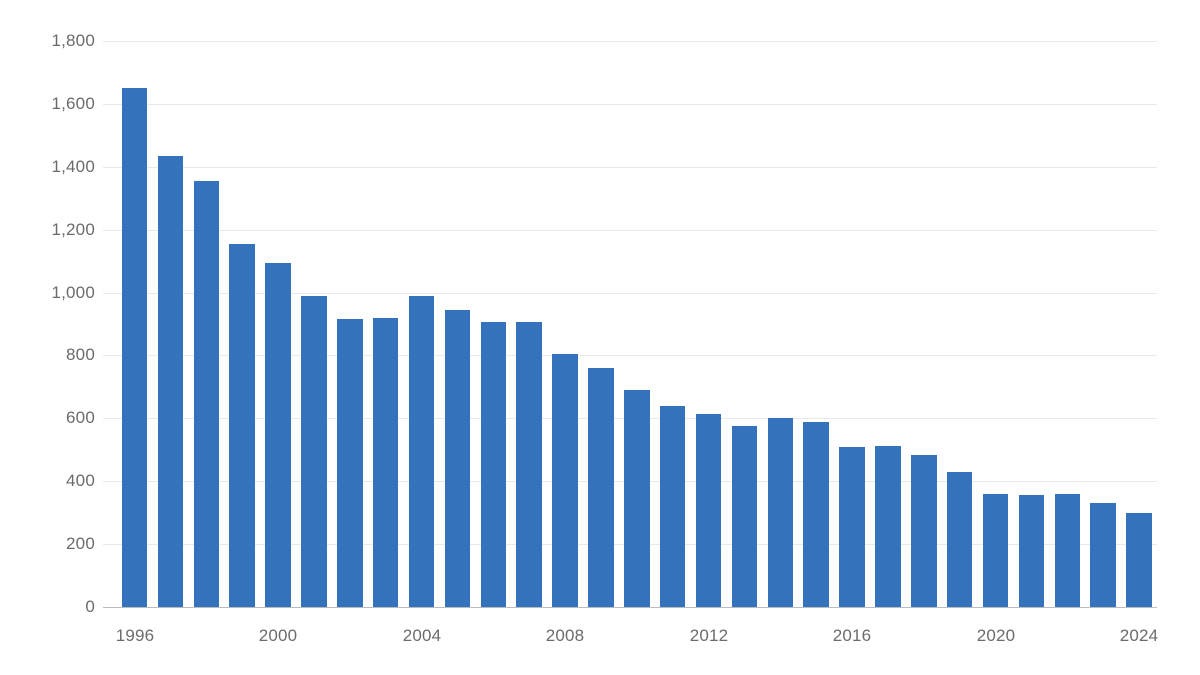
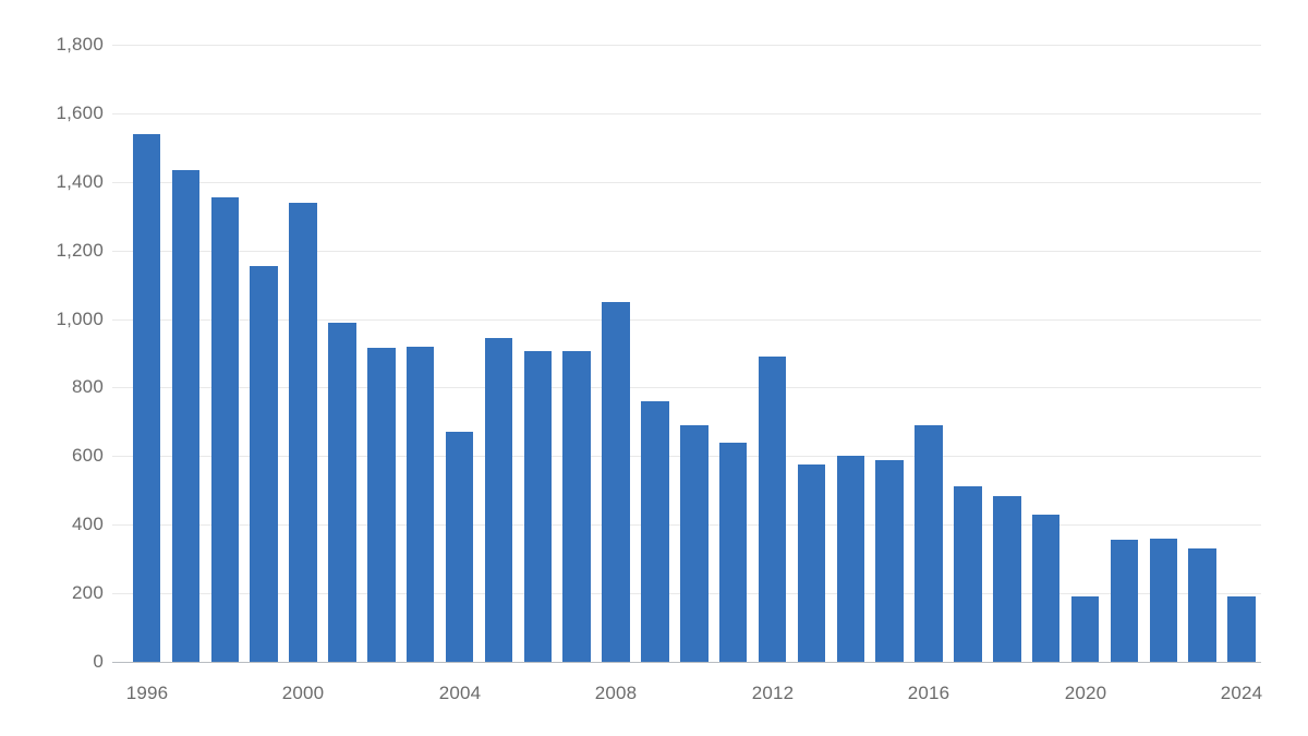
1996: 1650 -> 1540
2000: 1100 -> 1340
2004: 990 -> 670
2008: 800 -> 1050
2012: 620 -> 890
2016: 510 -> 690
2020: 360 -> 190
2024: 300 -> 190
